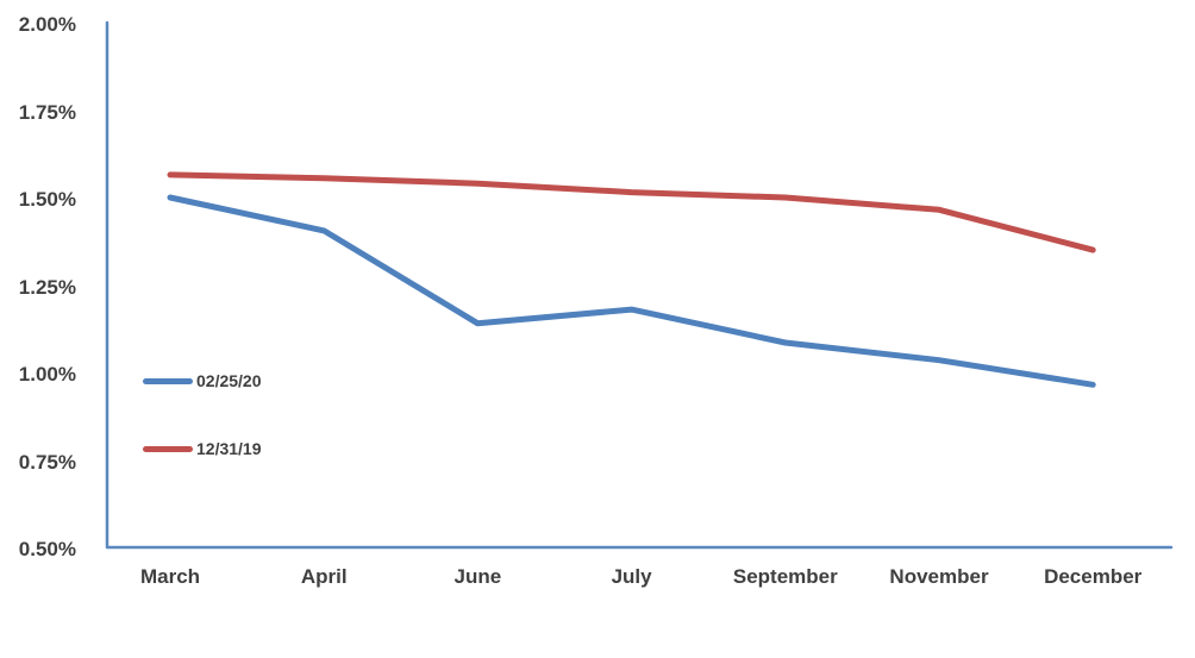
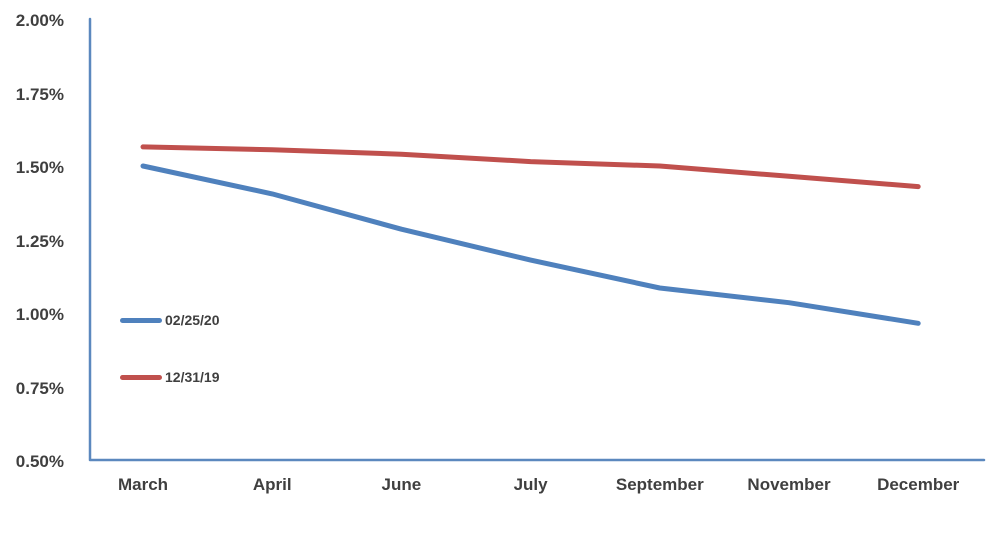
02/25/20/June: 1.14% -> 1.28%
12/31/19/December: 1.35% -> 1.43%
